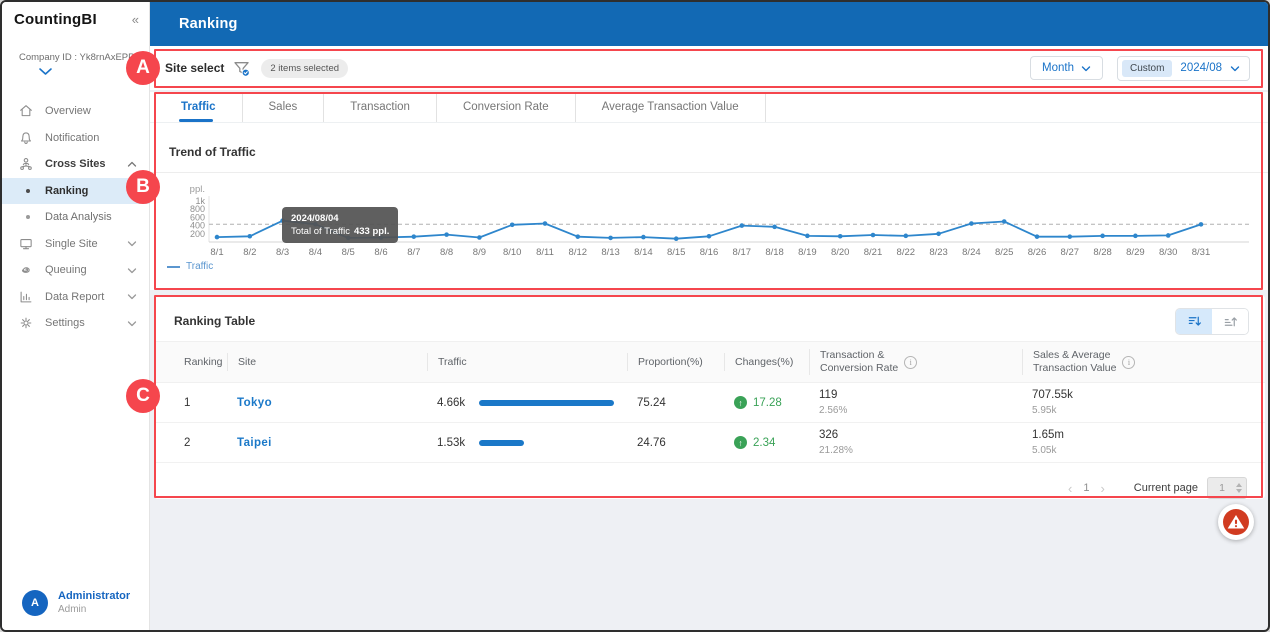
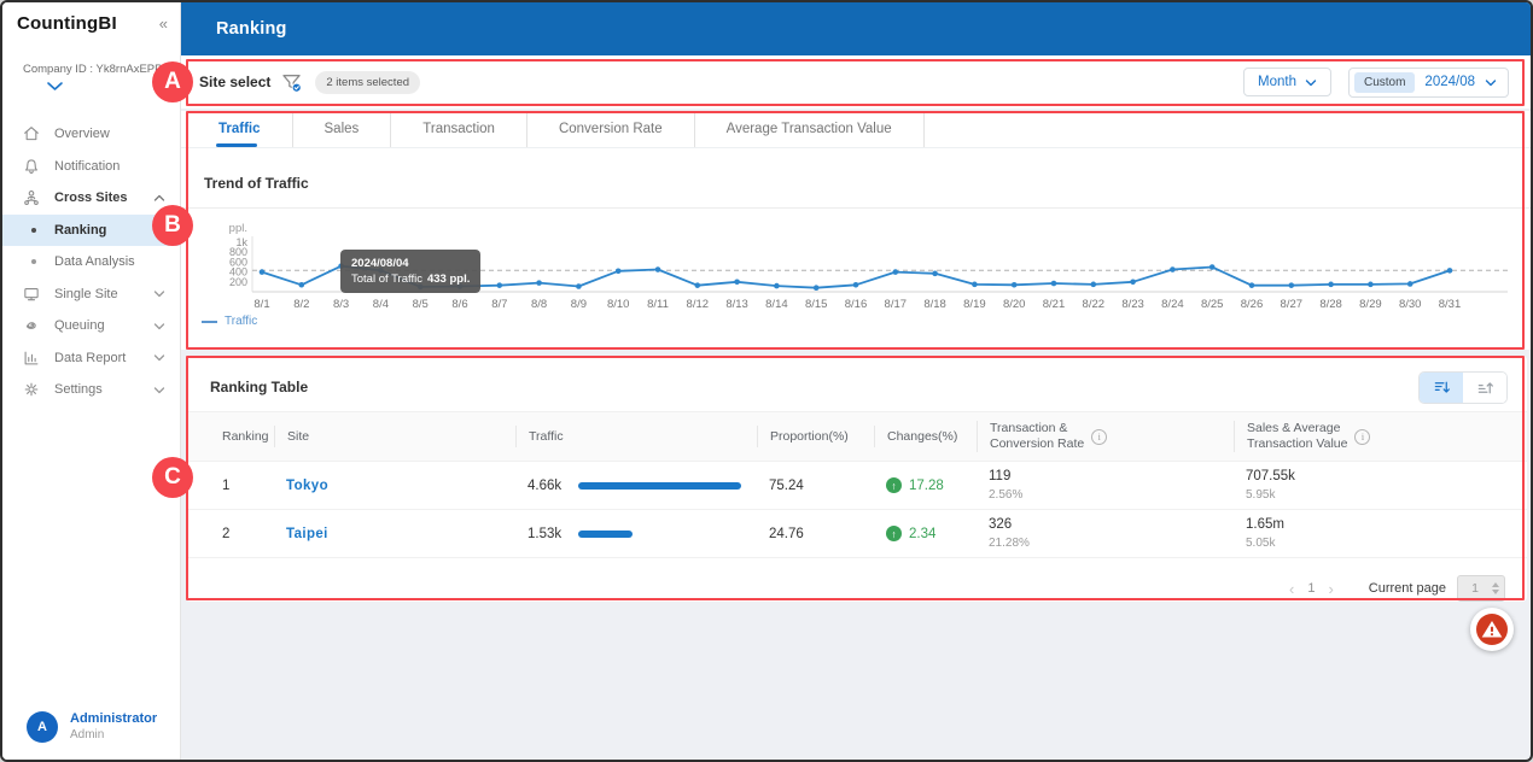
8/1: 100 -> 400
8/13: 100 -> 200
